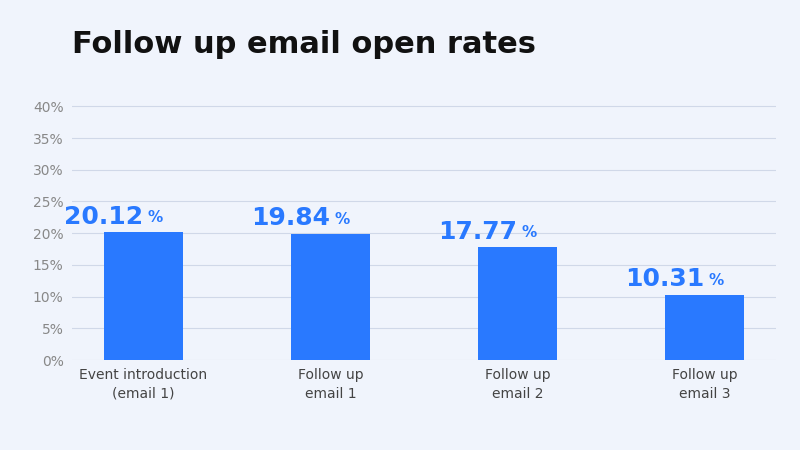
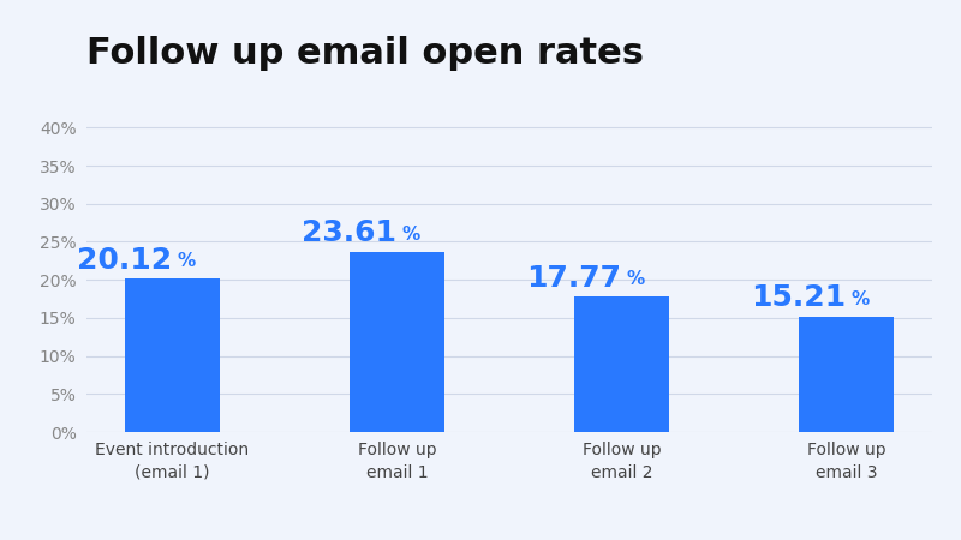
Follow up email 1: 19.84 -> 23.61
Follow up email 3: 10.31 -> 15.21
